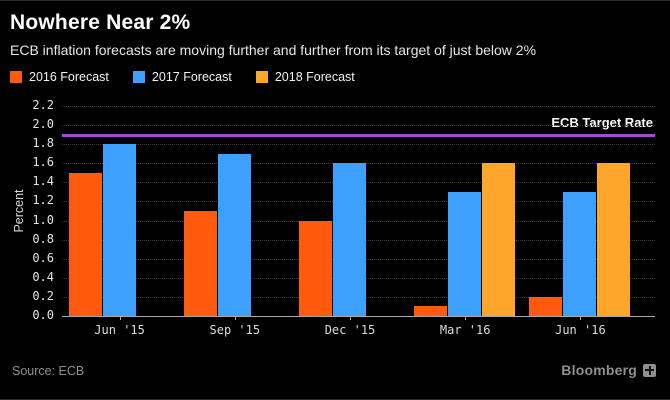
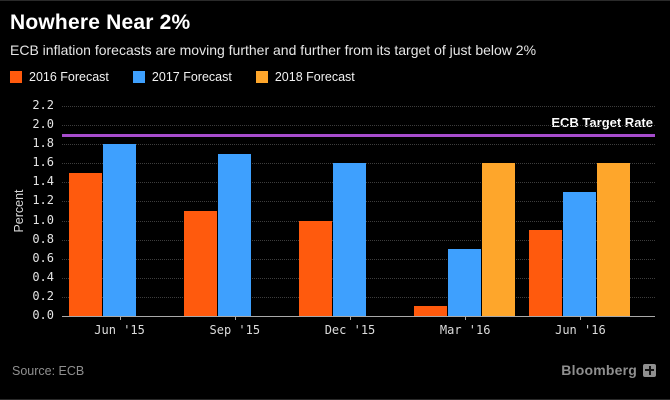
2017 Forecast/Mar '16: 1.3 -> 0.7
2016 Forecast/Jun '16: 0.2 -> 0.9
